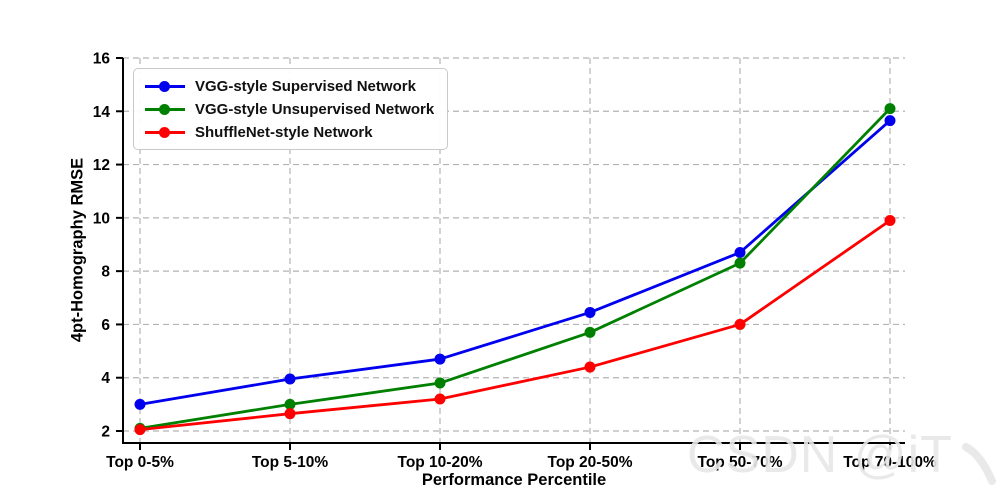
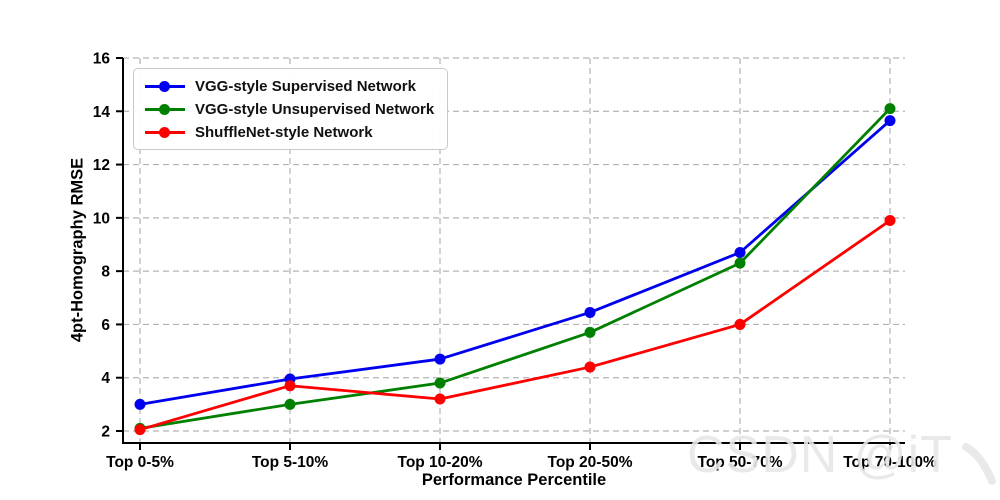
ShuffleNet-style Network/Top 5-10%: 2.6 -> 3.7
